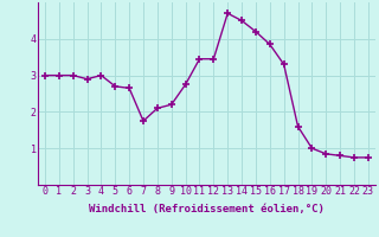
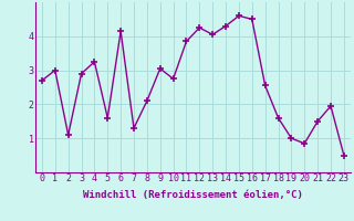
0: 3.00 -> 2.70
2: 3.00 -> 1.10
4: 3.00 -> 3.25
5: 2.70 -> 1.60
6: 2.65 -> 4.15
7: 1.75 -> 1.30
9: 2.20 -> 3.05
11: 3.45 -> 3.85
12: 3.45 -> 4.25
13: 4.70 -> 4.05
14: 4.50 -> 4.30
15: 4.20 -> 4.60
16: 3.85 -> 4.50
17: 3.30 -> 2.55
21: 0.80 -> 1.50
22: 0.75 -> 1.95
23: 0.75 -> 0.50
